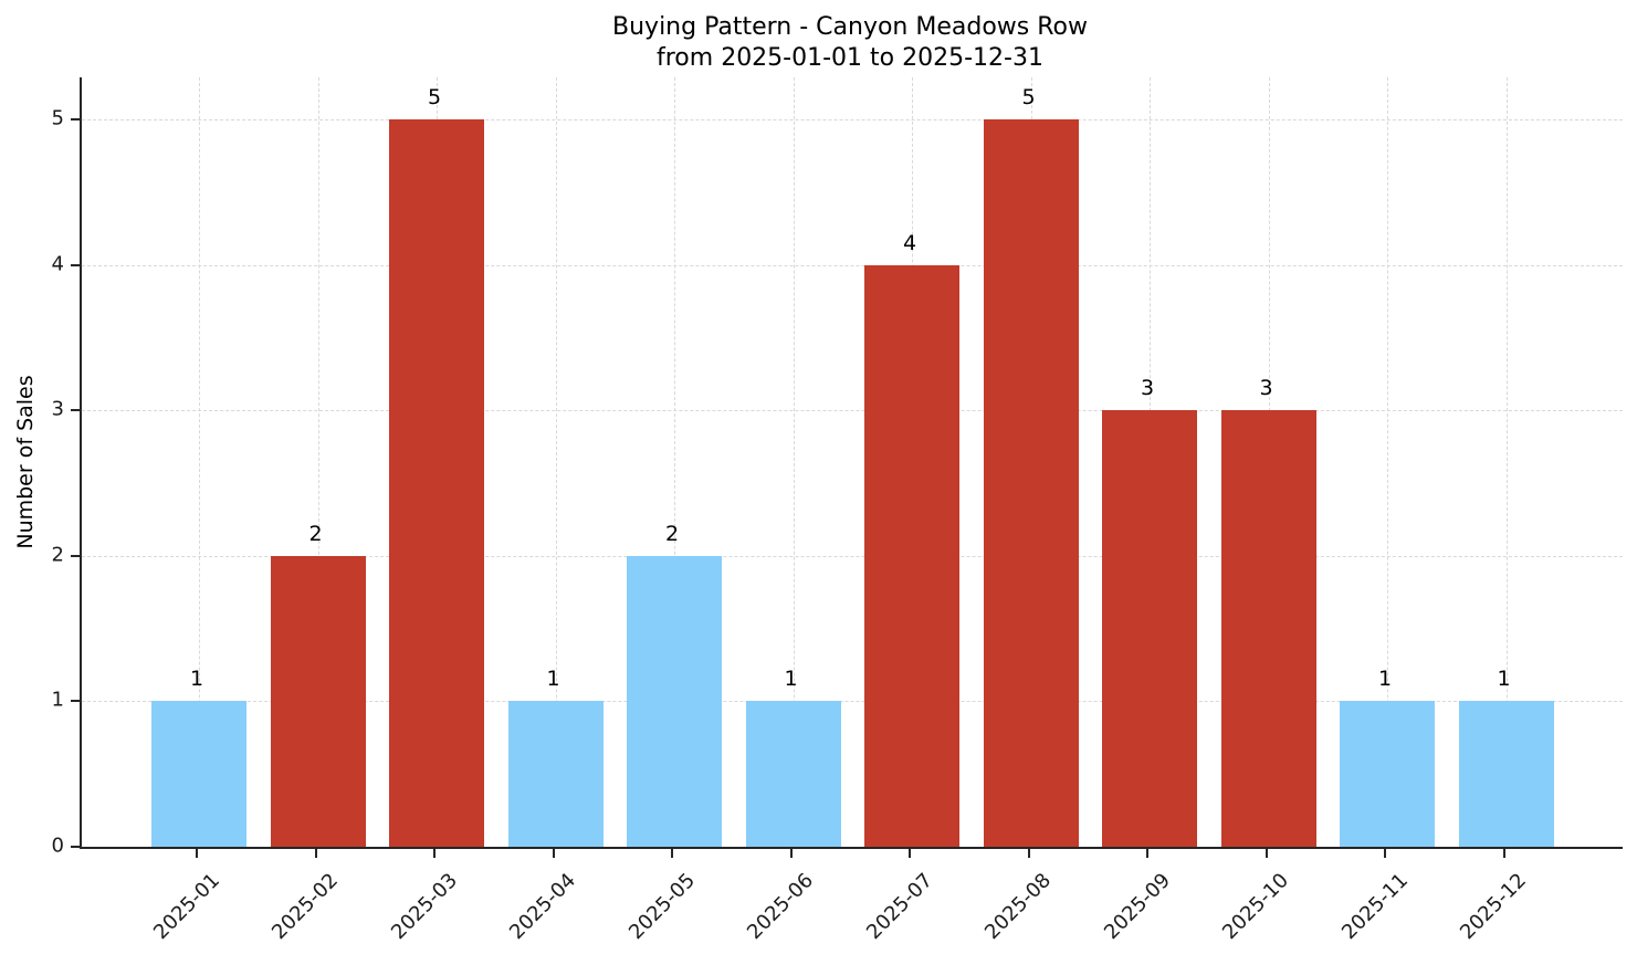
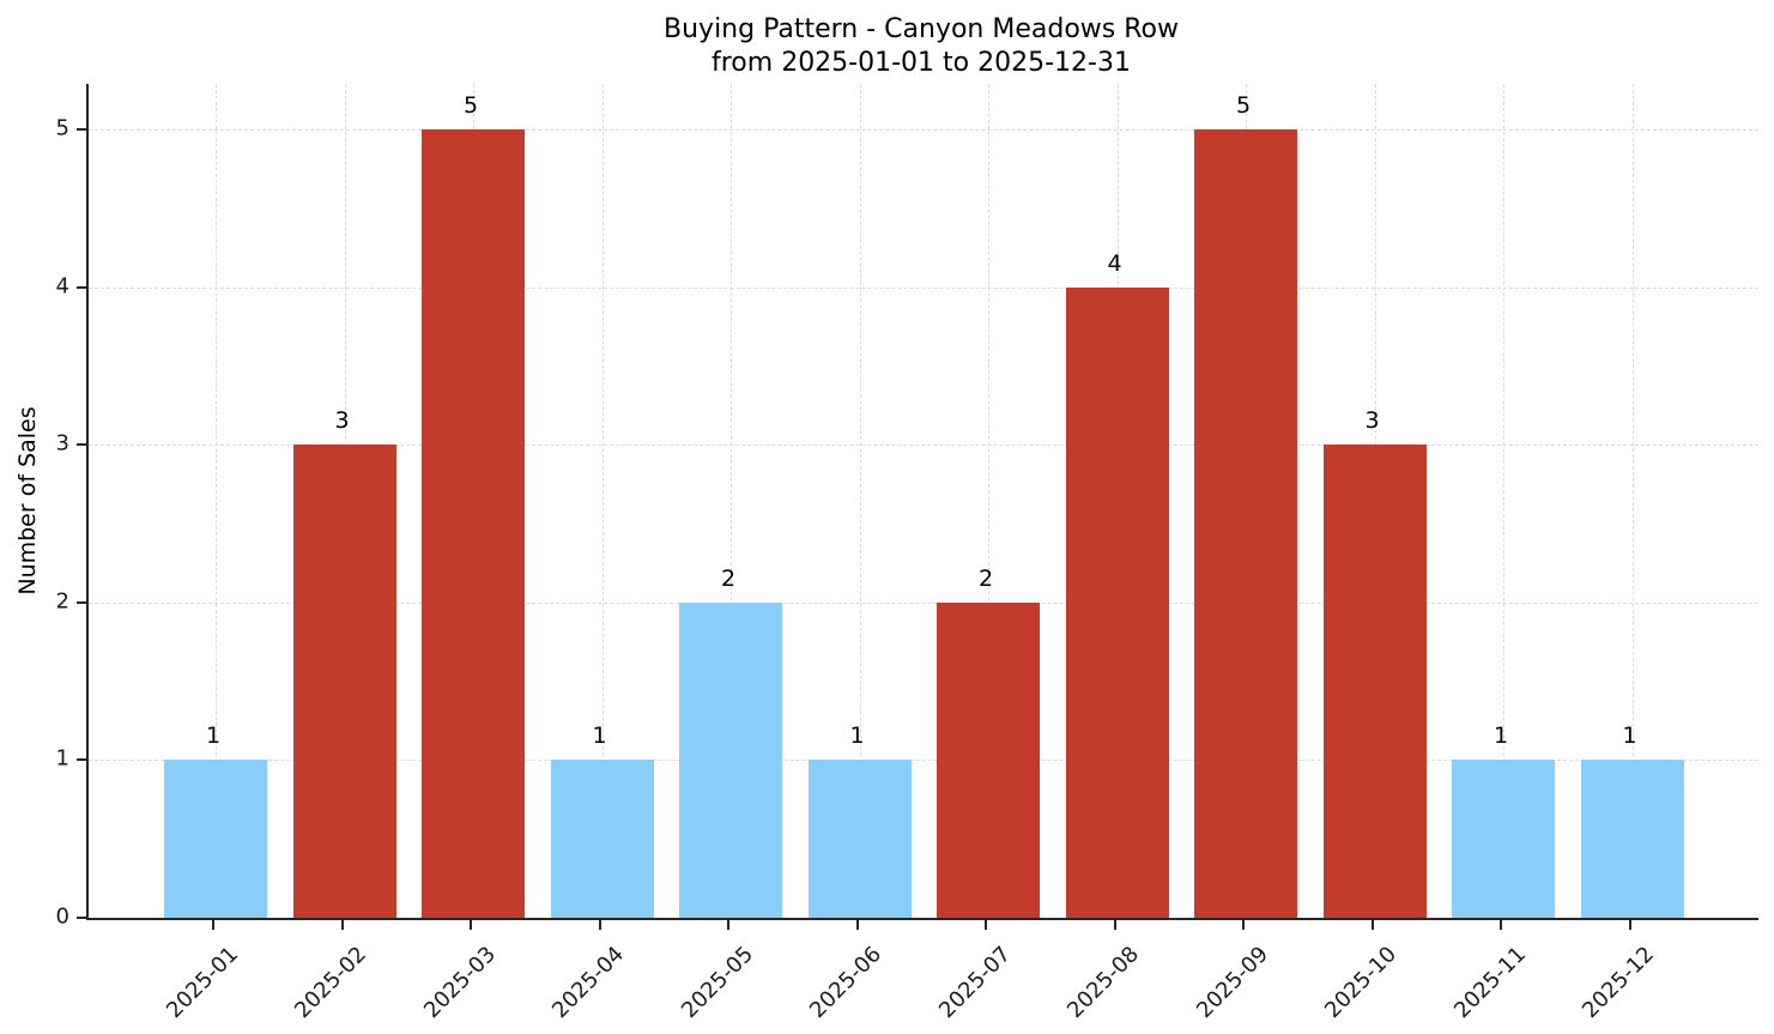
2025-02: 2 -> 3
2025-07: 4 -> 2
2025-08: 5 -> 4
2025-09: 3 -> 5
